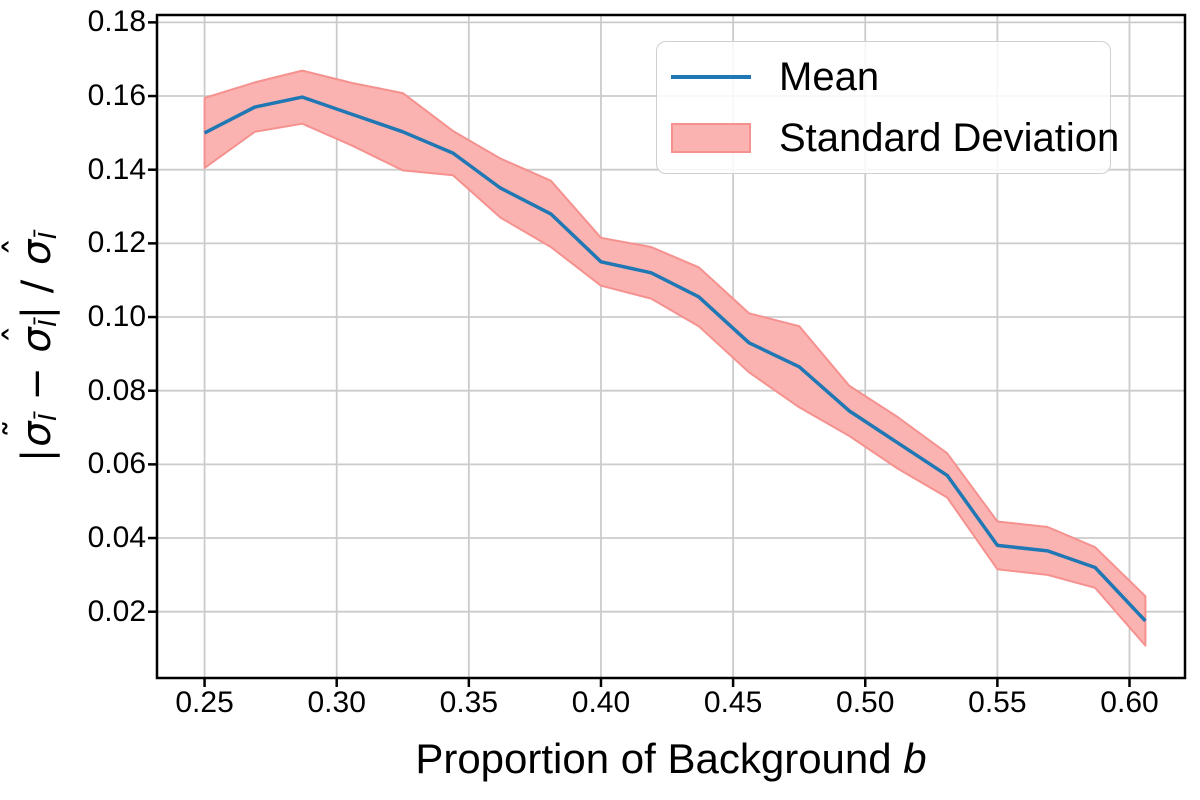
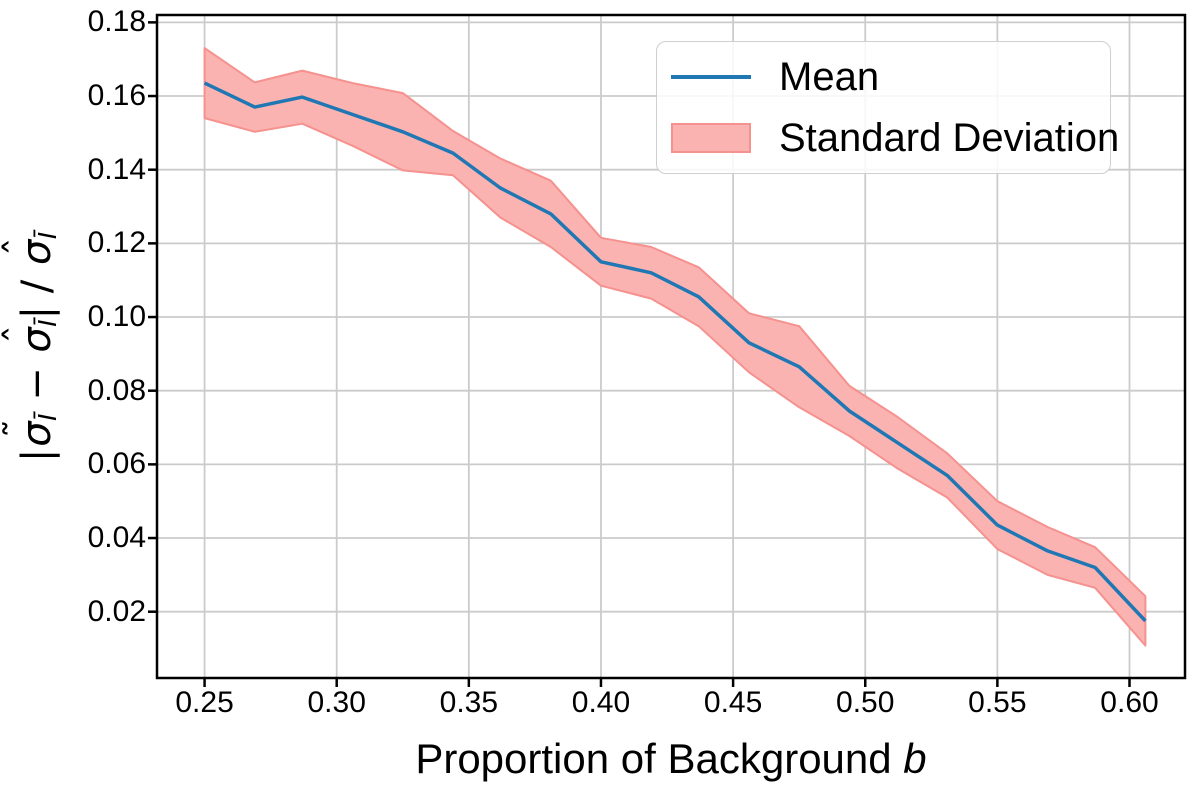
0.25: 0.150 -> 0.164
0.55: 0.038 -> 0.043
